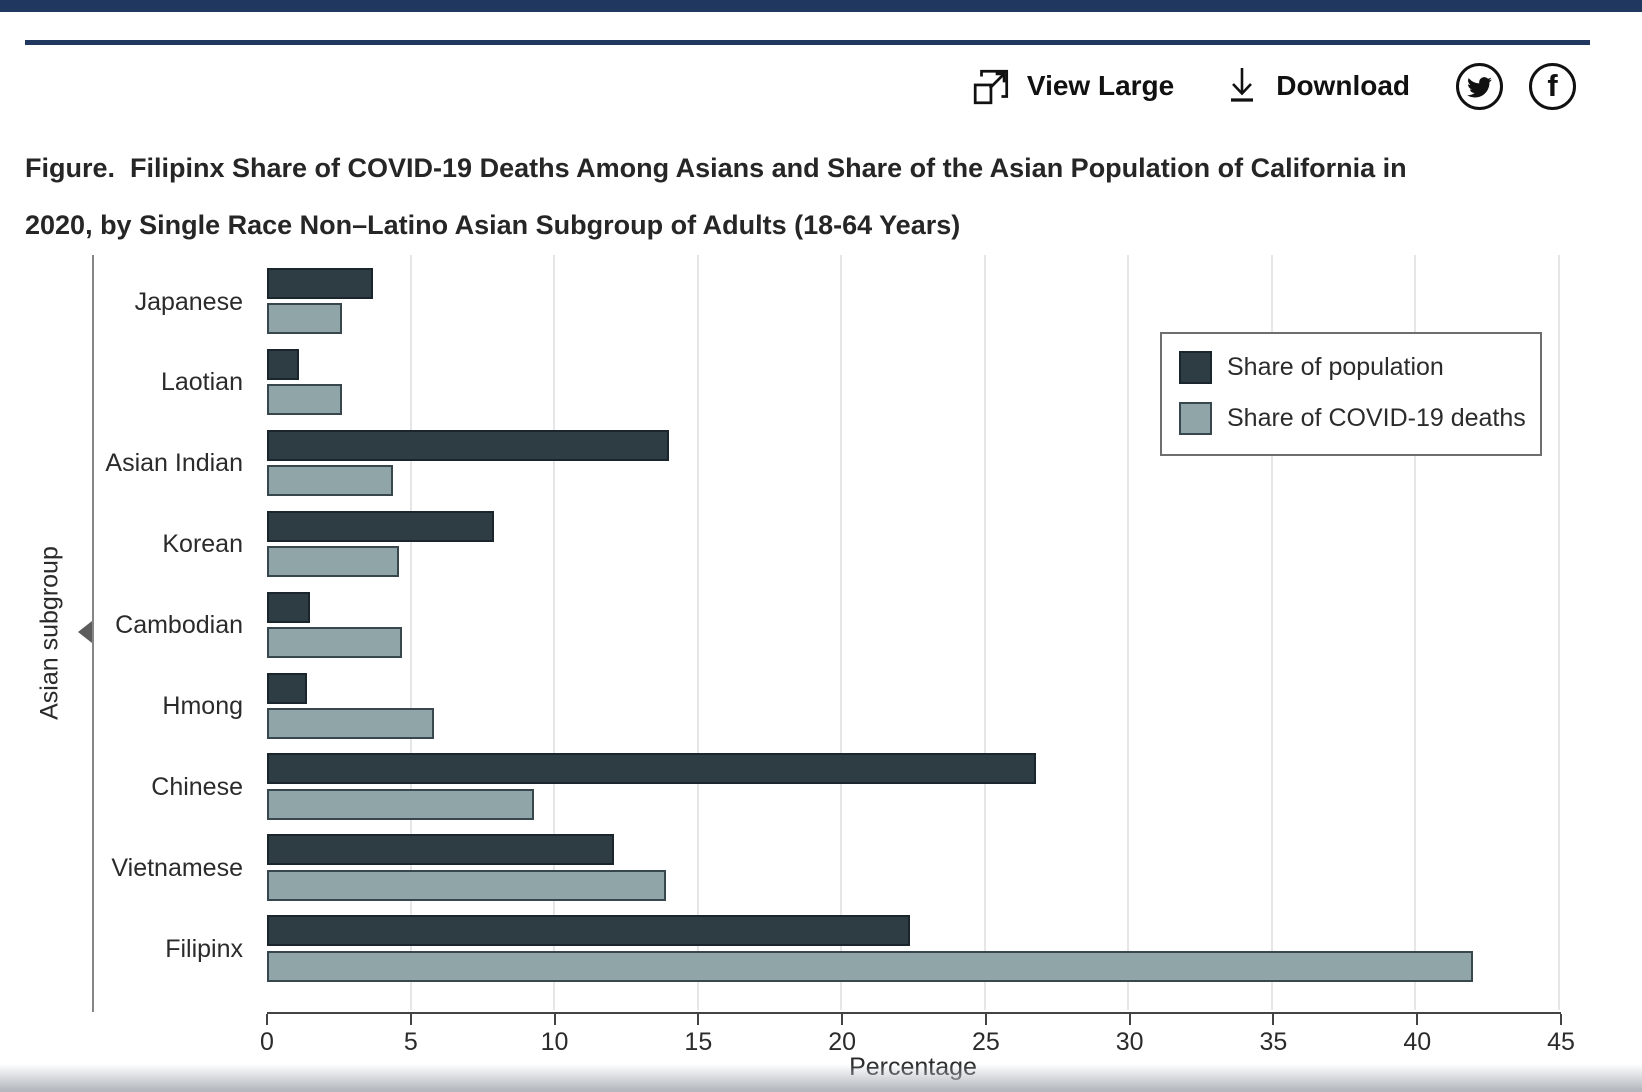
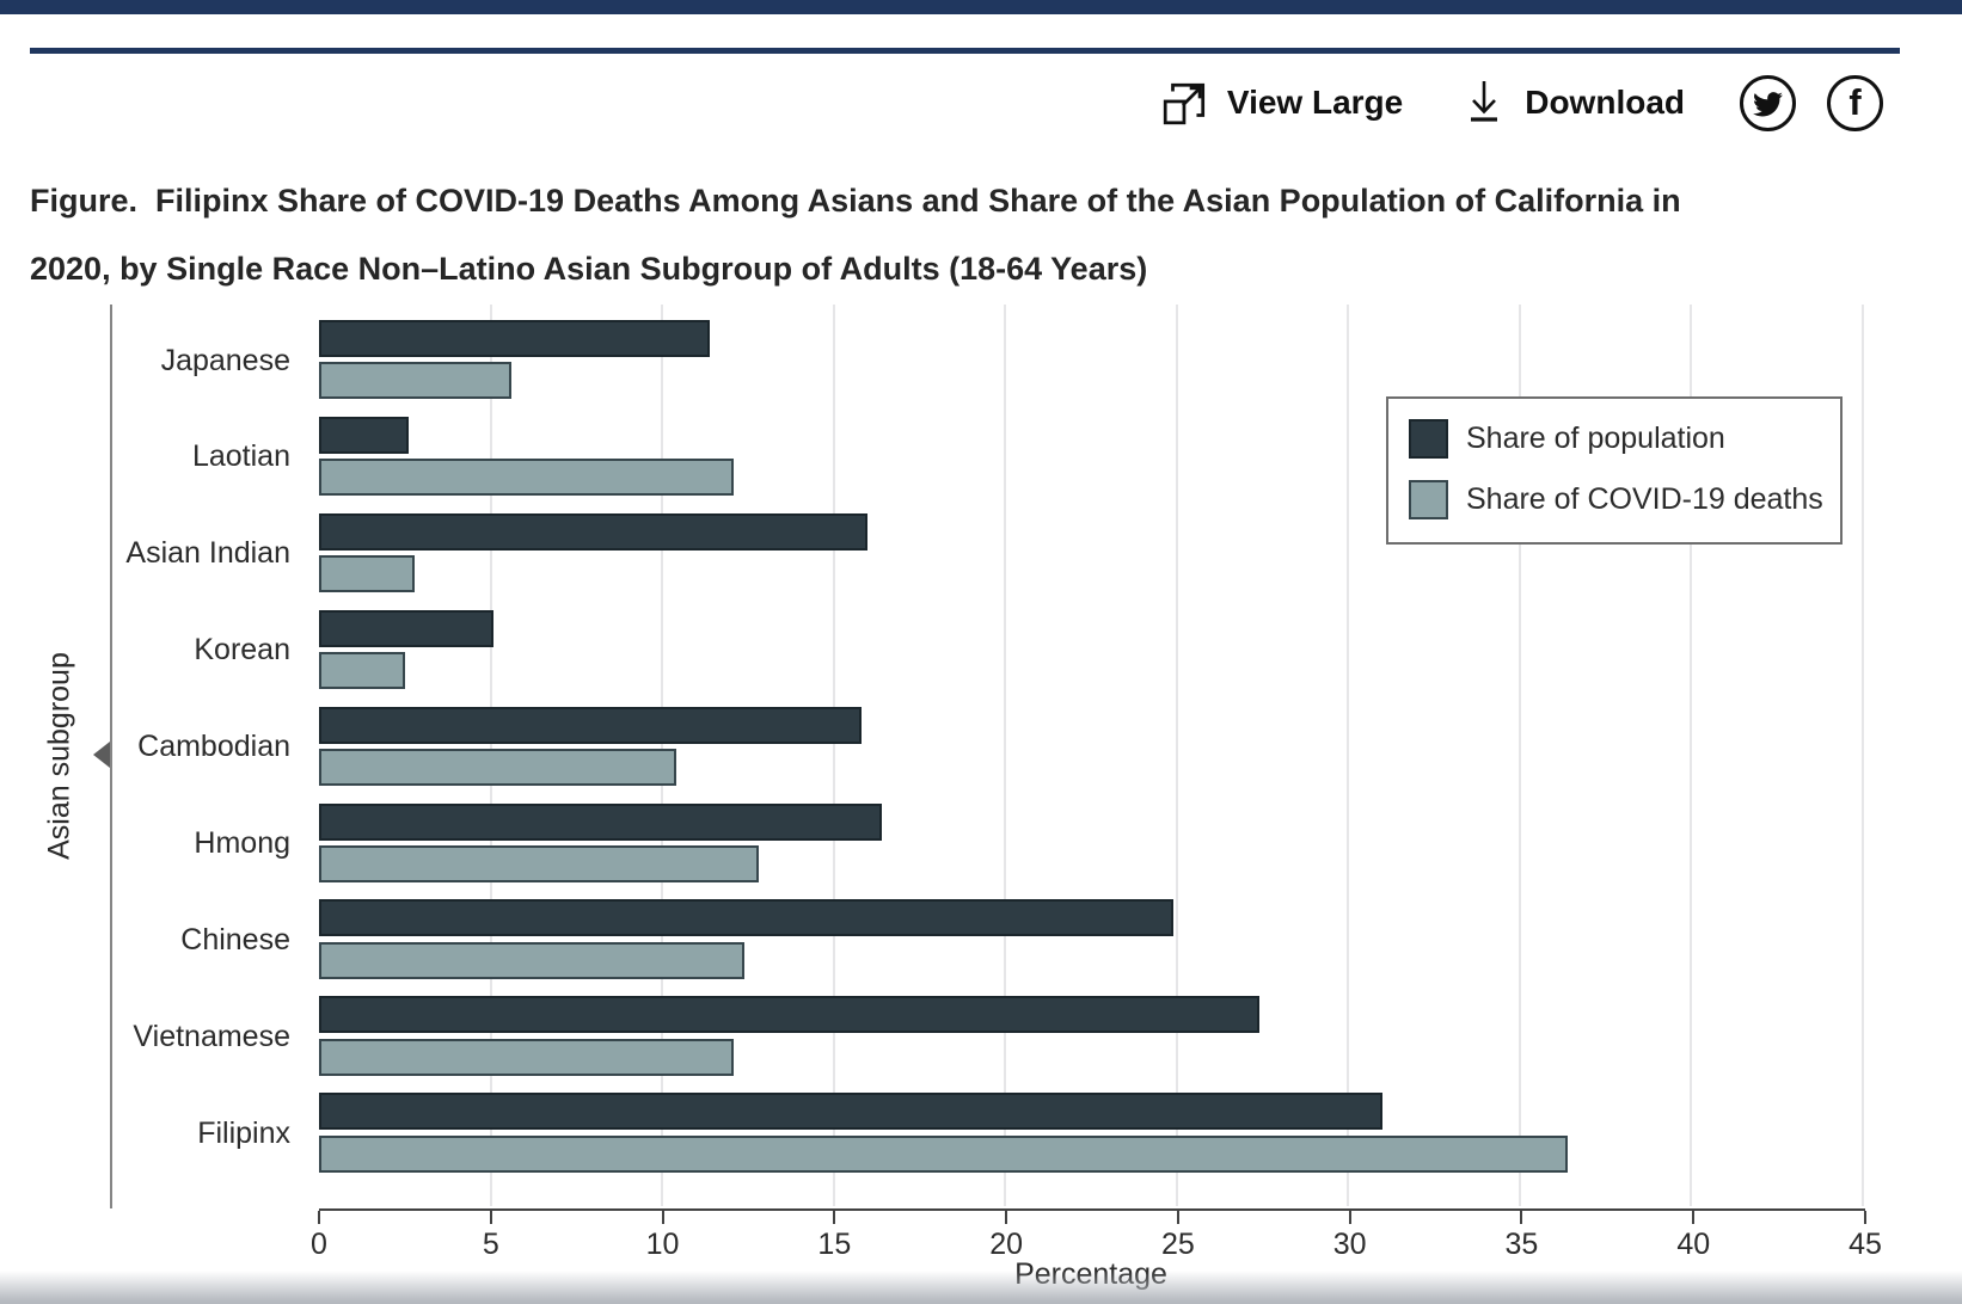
Share of population/Japanese: 3.7 -> 11.4
Share of COVID-19 deaths/Japanese: 2.6 -> 5.6
Share of population/Laotian: 1.1 -> 2.6
Share of COVID-19 deaths/Laotian: 2.6 -> 12.1
Share of population/Asian Indian: 14.0 -> 16.0
Share of COVID-19 deaths/Asian Indian: 4.4 -> 2.8
Share of population/Korean: 7.9 -> 5.1
Share of COVID-19 deaths/Korean: 4.6 -> 2.5
Share of population/Cambodian: 1.5 -> 15.8
Share of COVID-19 deaths/Cambodian: 4.7 -> 10.4
Share of population/Hmong: 1.4 -> 16.4
Share of COVID-19 deaths/Hmong: 5.8 -> 12.8
Share of population/Chinese: 26.8 -> 24.9
Share of COVID-19 deaths/Chinese: 9.3 -> 12.4
Share of population/Vietnamese: 12.1 -> 27.4
Share of COVID-19 deaths/Vietnamese: 13.9 -> 12.1
Share of population/Filipinx: 22.4 -> 31.0
Share of COVID-19 deaths/Filipinx: 42.0 -> 36.4
